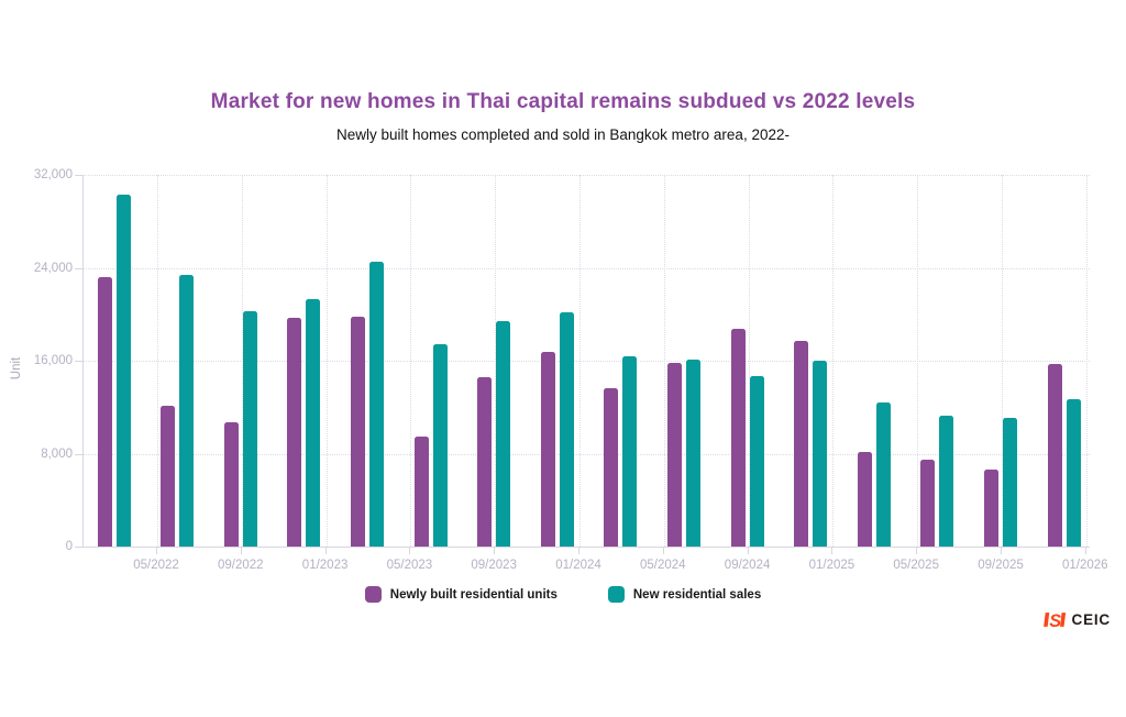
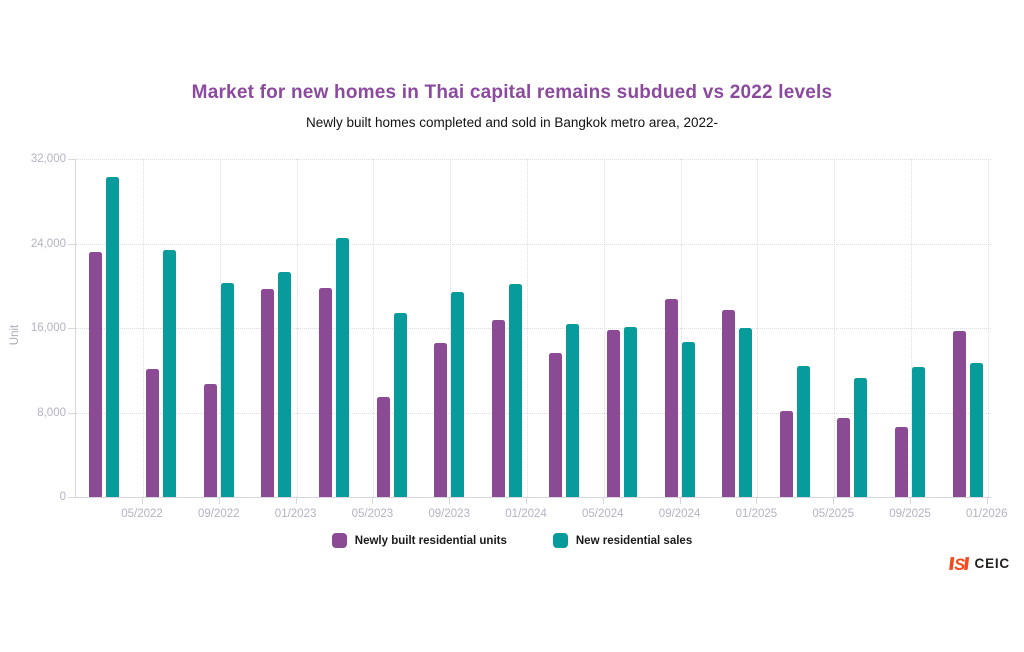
New residential sales/09/2025: 11100 -> 12300
